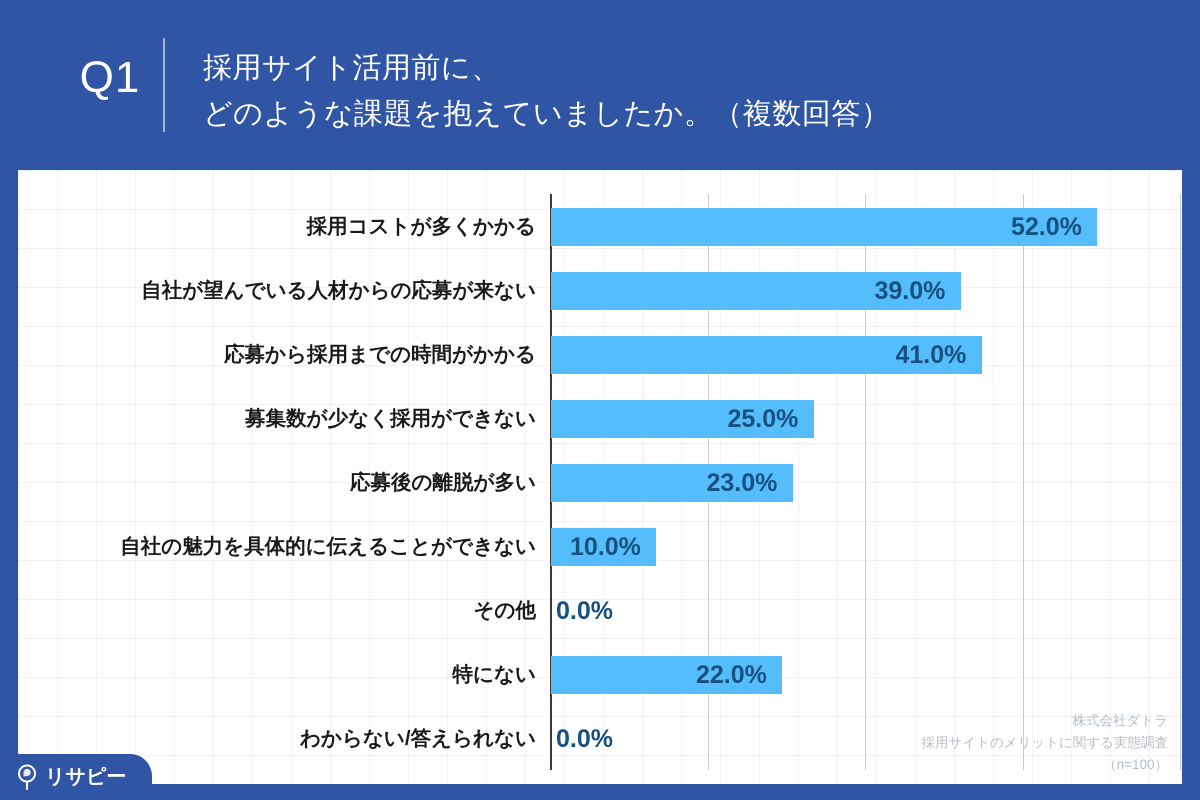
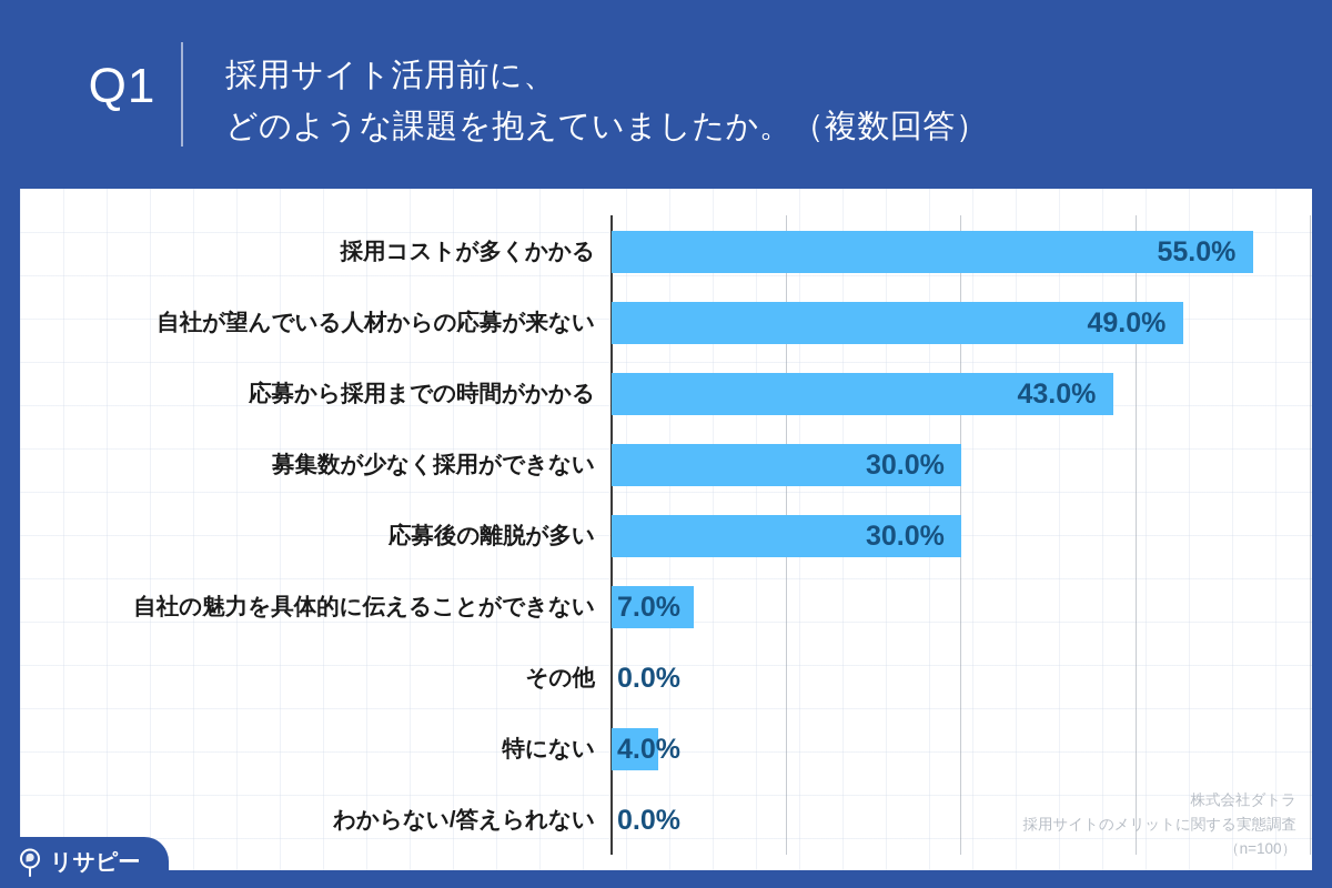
採用コストが多くかかる: 52.0% -> 55.0%
自社が望んでいる人材からの応募が来ない: 39.0% -> 49.0%
応募から採用までの時間がかかる: 41.0% -> 43.0%
募集数が少なく採用ができない: 25.0% -> 30.0%
応募後の離脱が多い: 23.0% -> 30.0%
自社の魅力を具体的に伝えることができない: 10.0% -> 7.0%
特にない: 22.0% -> 4.0%
